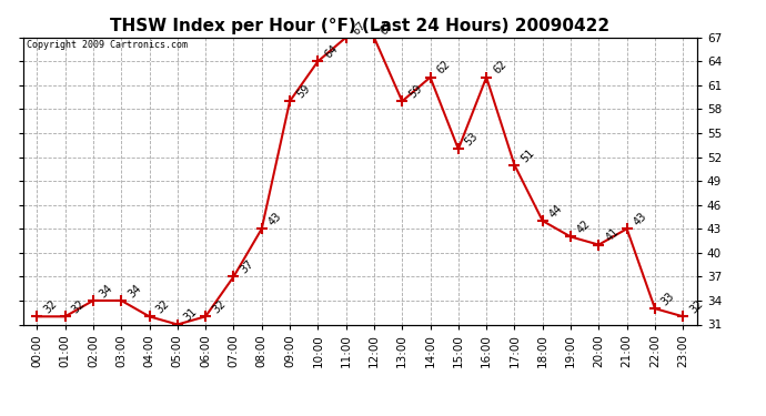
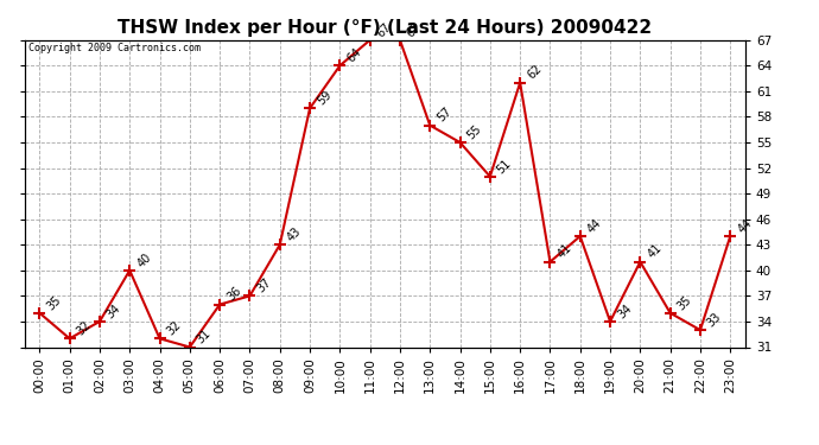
00:00: 32 -> 35
03:00: 34 -> 40
06:00: 32 -> 36
13:00: 59 -> 57
14:00: 62 -> 55
15:00: 53 -> 51
17:00: 51 -> 41
19:00: 42 -> 34
21:00: 43 -> 35
23:00: 32 -> 44
